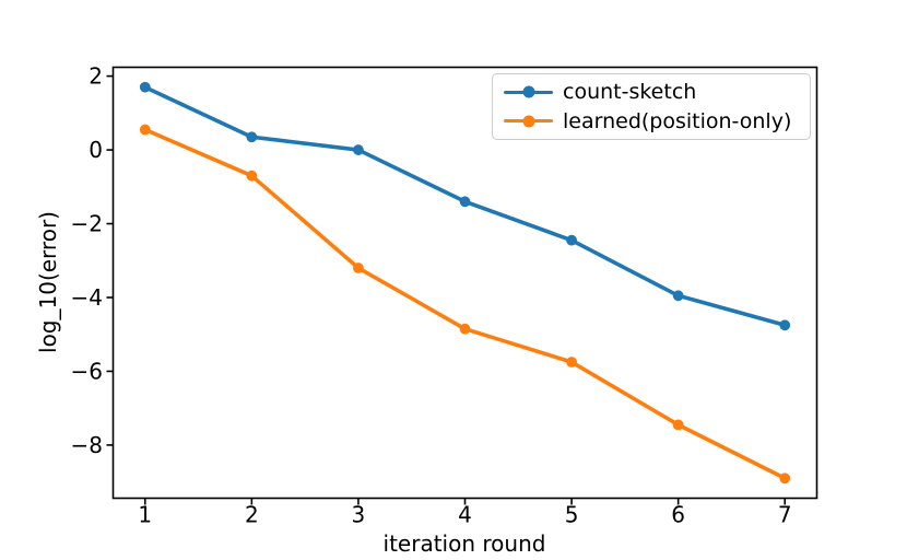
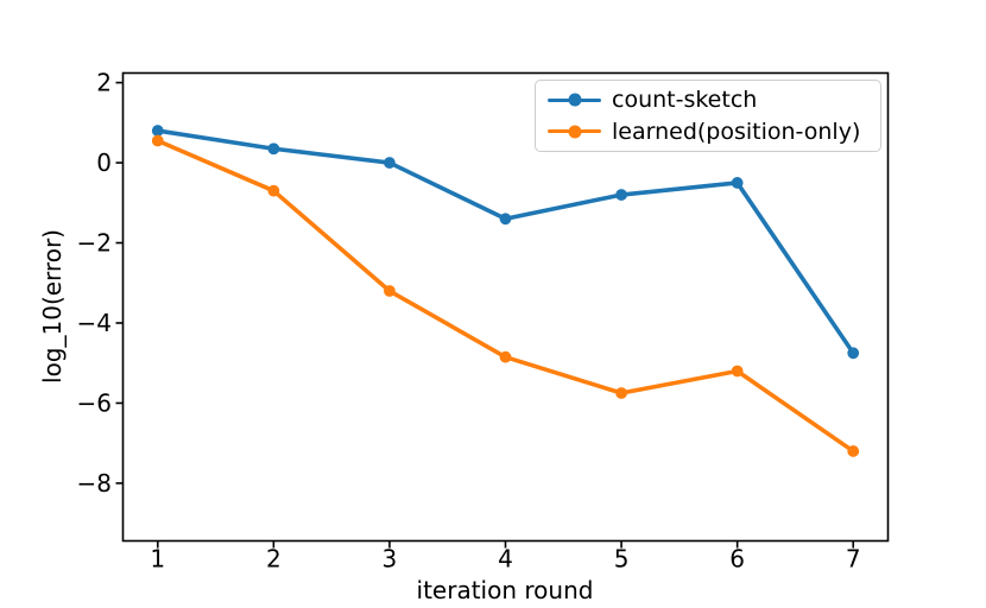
count-sketch/1: 1.7 -> 0.8
count-sketch/5: -2.5 -> -0.8
count-sketch/6: -4.0 -> -0.5
learned(position-only)/6: -7.5 -> -5.2
learned(position-only)/7: -8.9 -> -7.2
